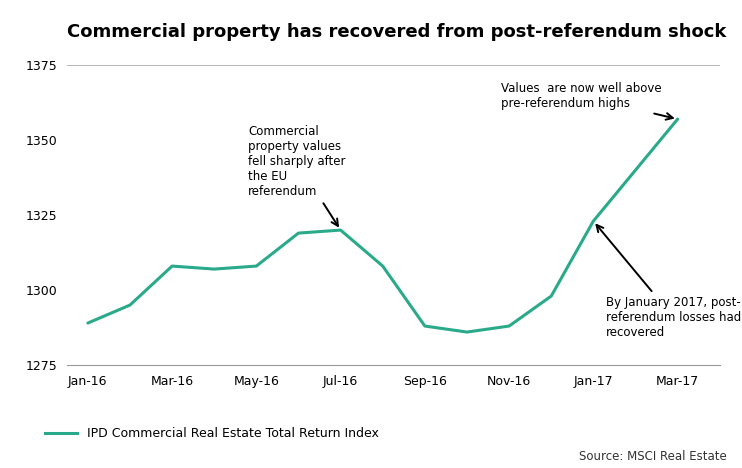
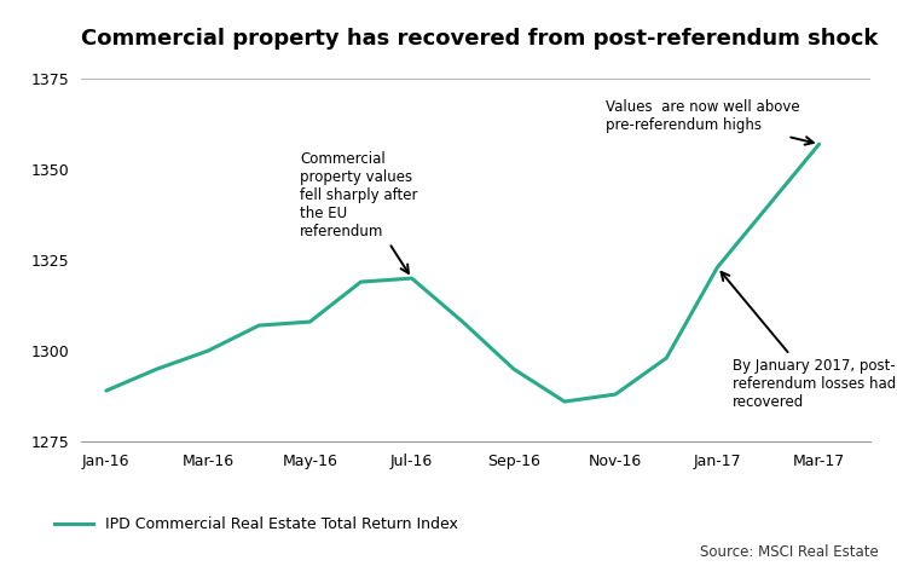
Mar-16: 1308 -> 1300
Sep-16: 1288 -> 1295
